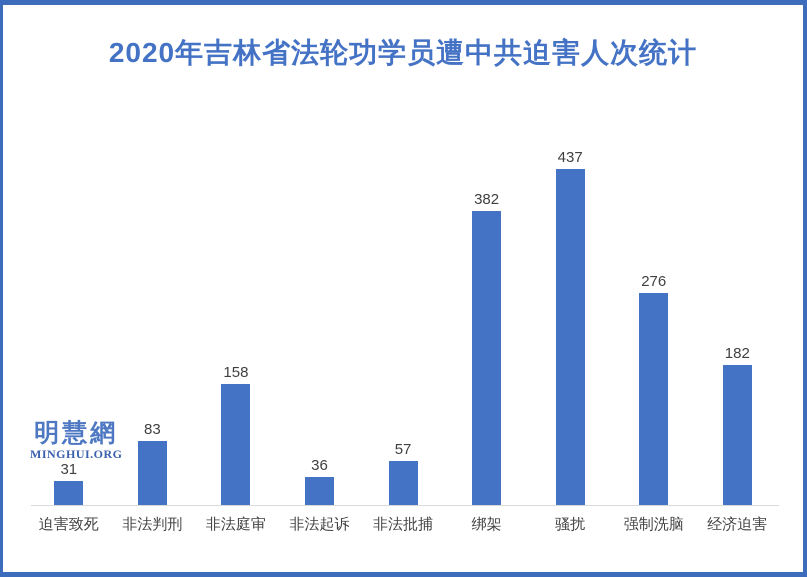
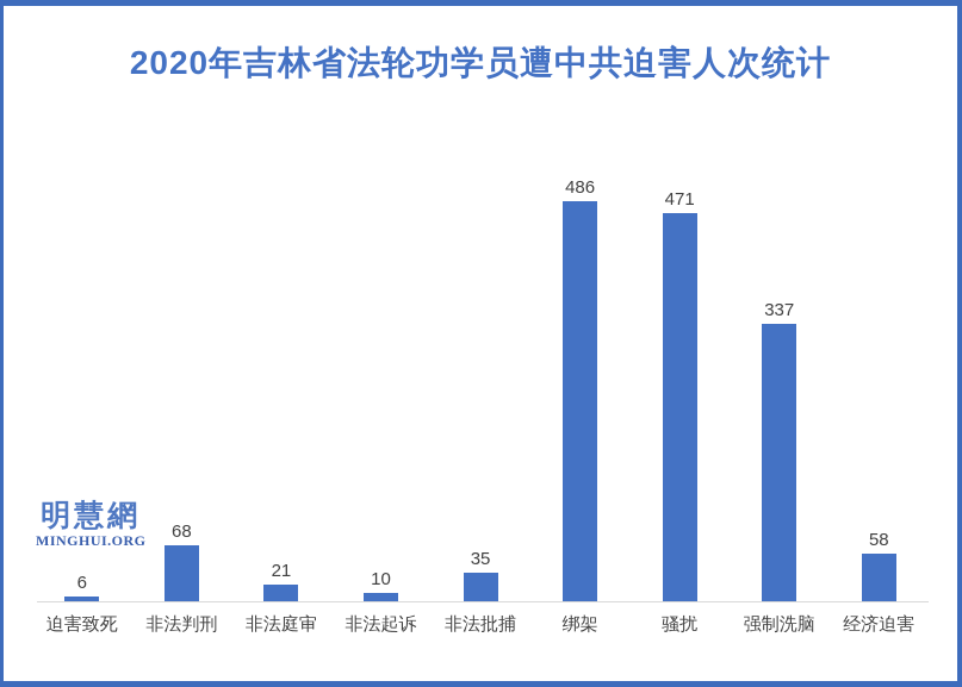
迫害致死: 31 -> 6
非法判刑: 83 -> 68
非法庭审: 158 -> 21
非法起诉: 36 -> 10
非法批捕: 57 -> 35
绑架: 382 -> 486
骚扰: 437 -> 471
强制洗脑: 276 -> 337
经济迫害: 182 -> 58
